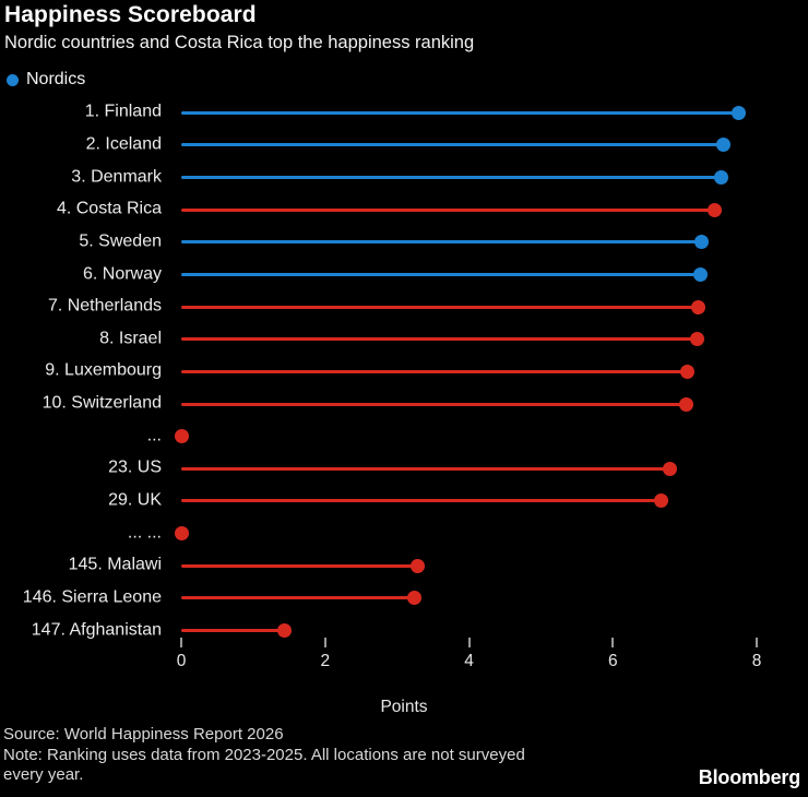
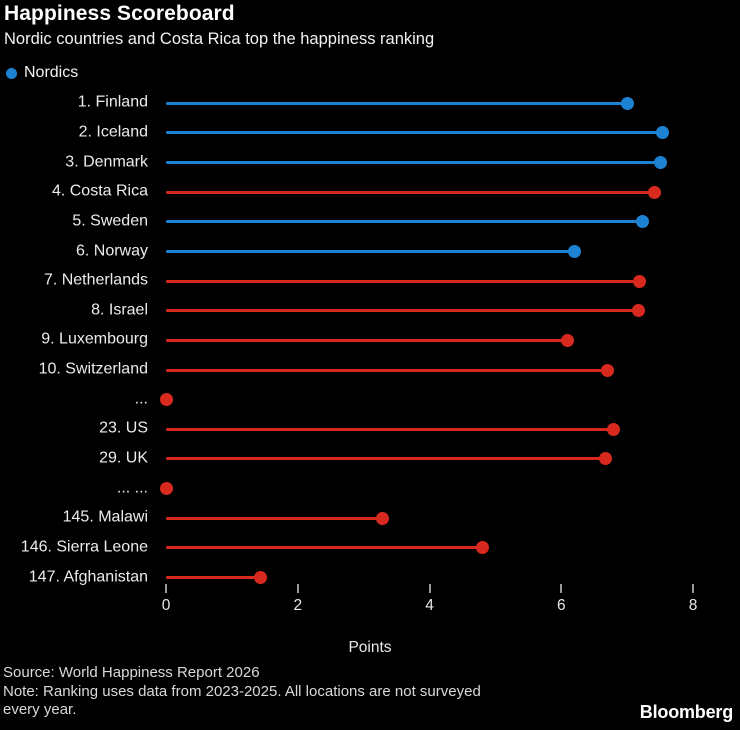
1. Finland: 7.8 -> 7.0
6. Norway: 7.2 -> 6.2
9. Luxembourg: 7.0 -> 6.1
10. Switzerland: 7.0 -> 6.7
146. Sierra Leone: 3.2 -> 4.8
